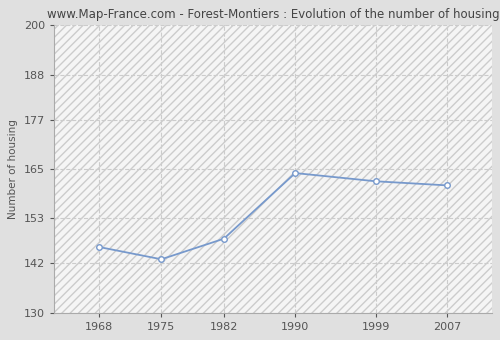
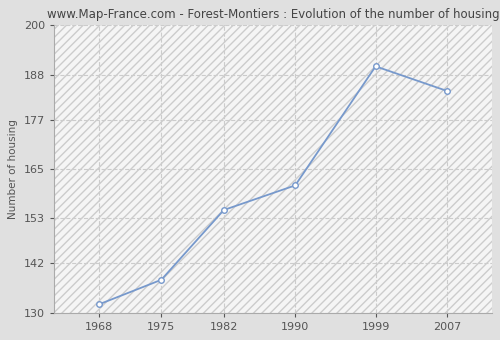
1968: 146 -> 132
1975: 143 -> 138
1982: 148 -> 155
1990: 164 -> 161
1999: 162 -> 190
2007: 161 -> 184
